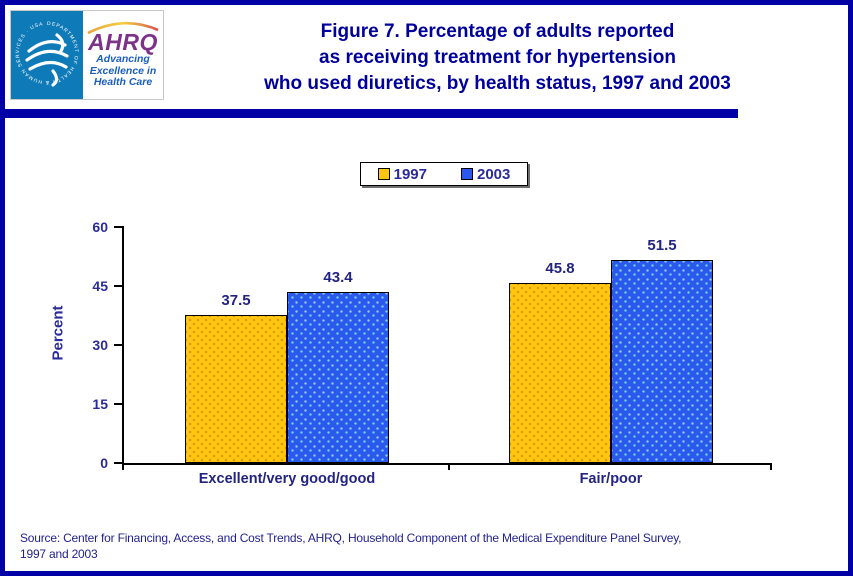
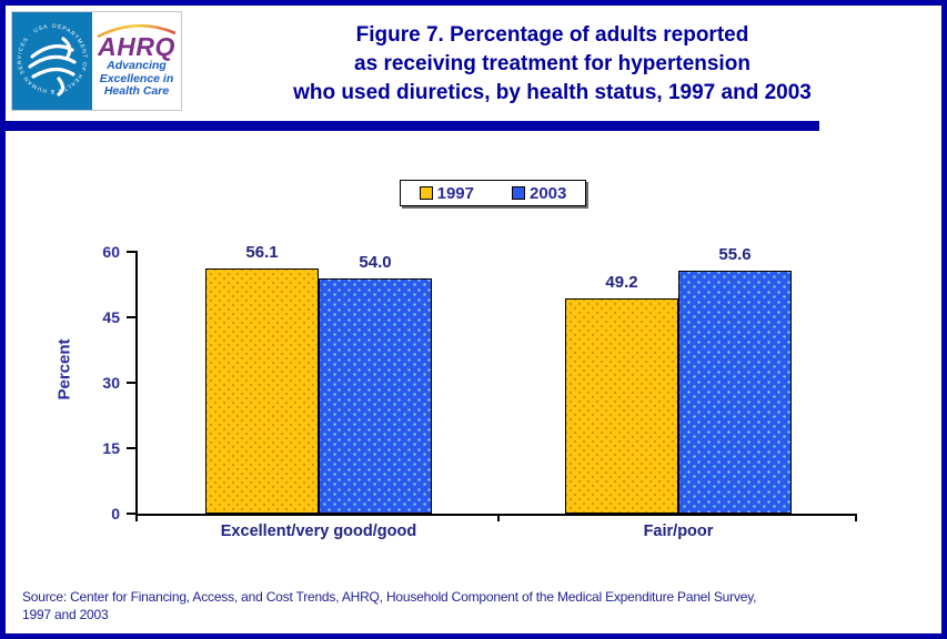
1997/Excellent/very good/good: 37.5 -> 56.1
2003/Excellent/very good/good: 43.4 -> 54.0
1997/Fair/poor: 45.8 -> 49.2
2003/Fair/poor: 51.5 -> 55.6
